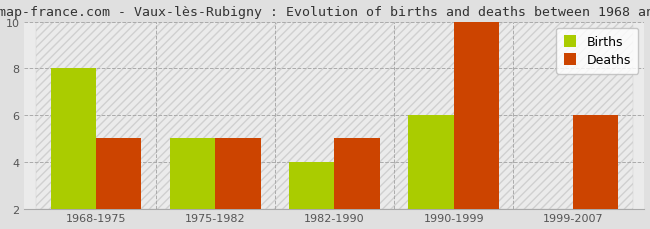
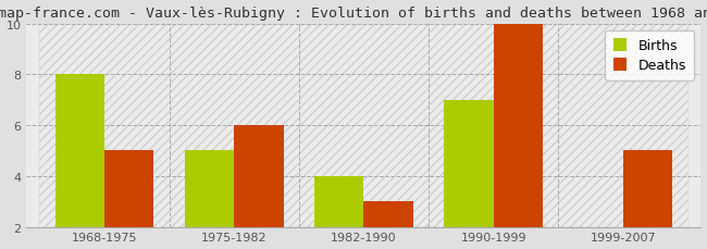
Deaths/1975-1982: 5 -> 6
Deaths/1982-1990: 5 -> 3
Births/1990-1999: 6 -> 7
Deaths/1999-2007: 6 -> 5
